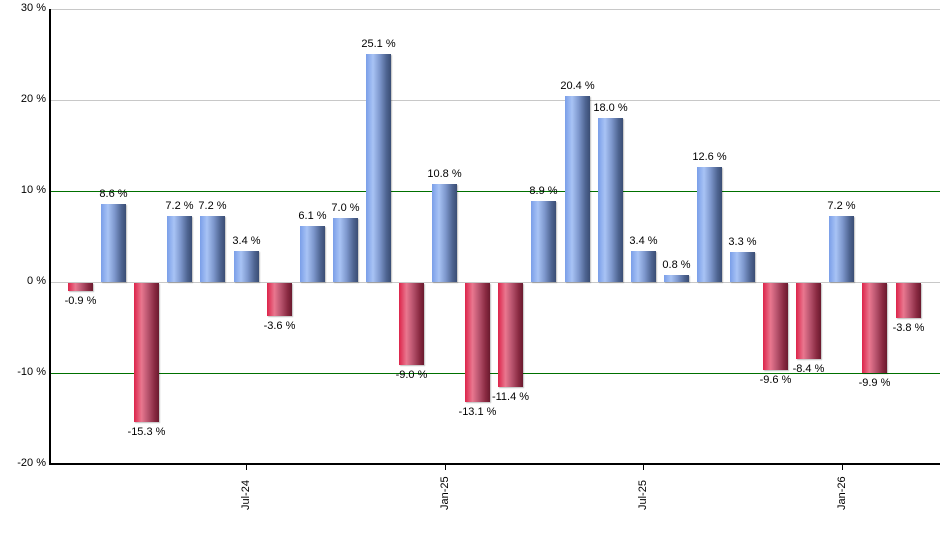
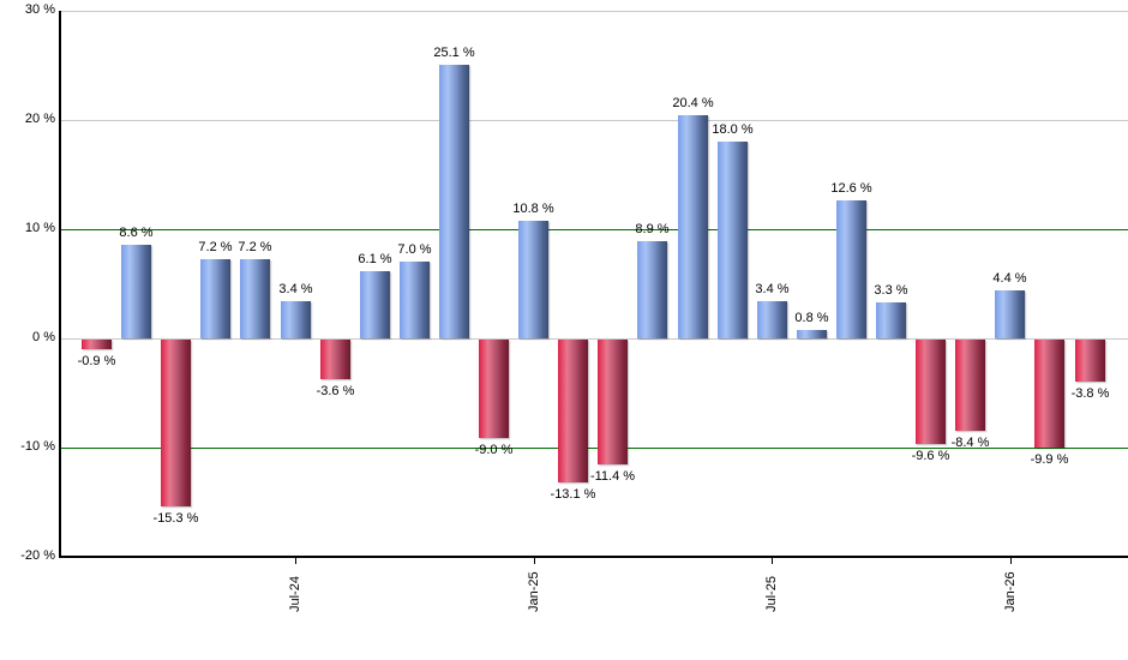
Jan-26: 7.2 -> 4.4
